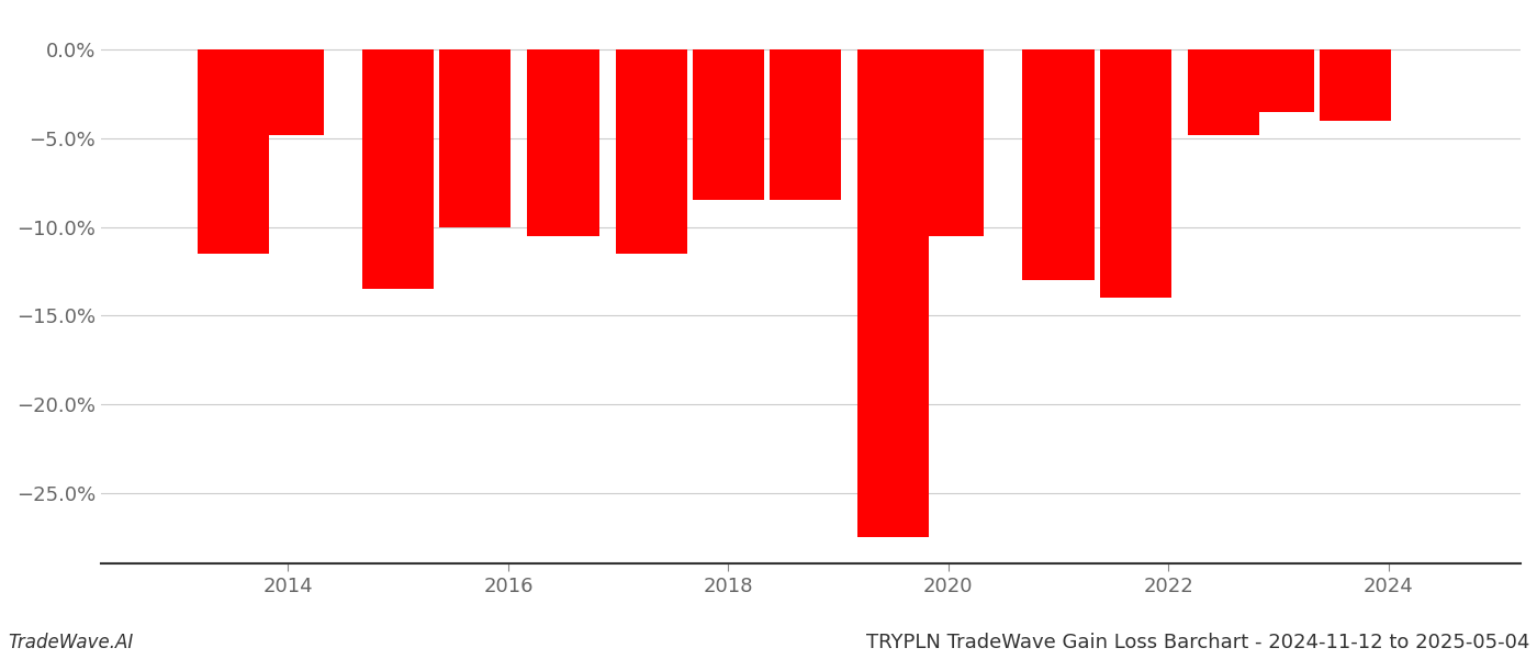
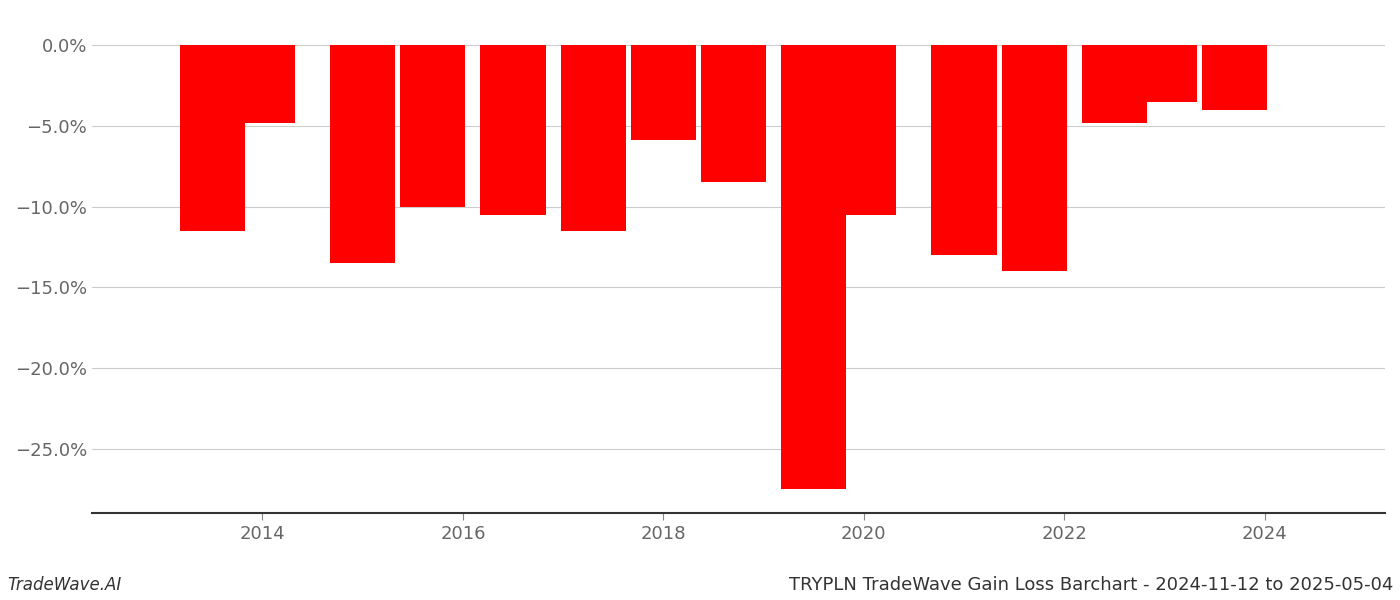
2018: -8.5% -> -5.9%
